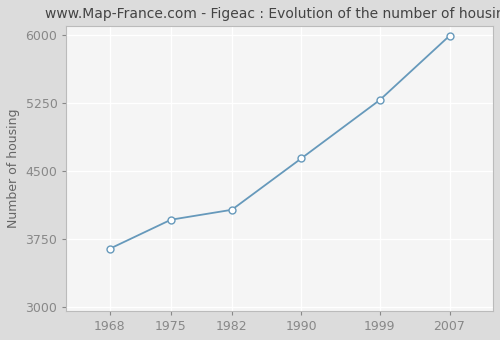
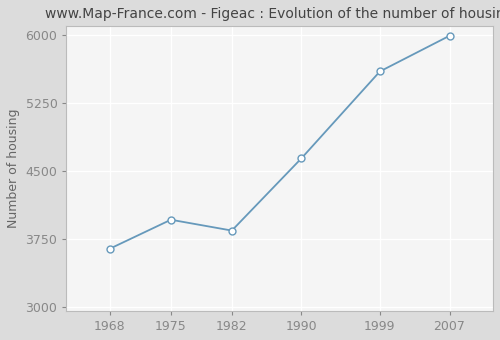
1982: 4070 -> 3840
1999: 5280 -> 5600
